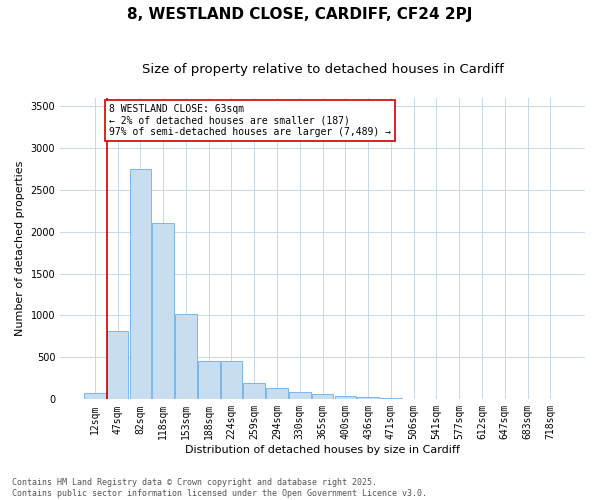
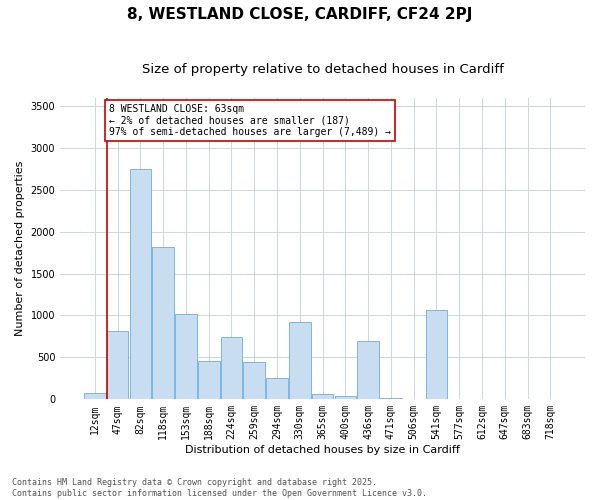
118sqm: 2100 -> 1820
224sqm: 460 -> 740
259sqm: 200 -> 440
294sqm: 140 -> 260
330sqm: 90 -> 920
436sqm: 20 -> 700
541sqm: 0 -> 1060
